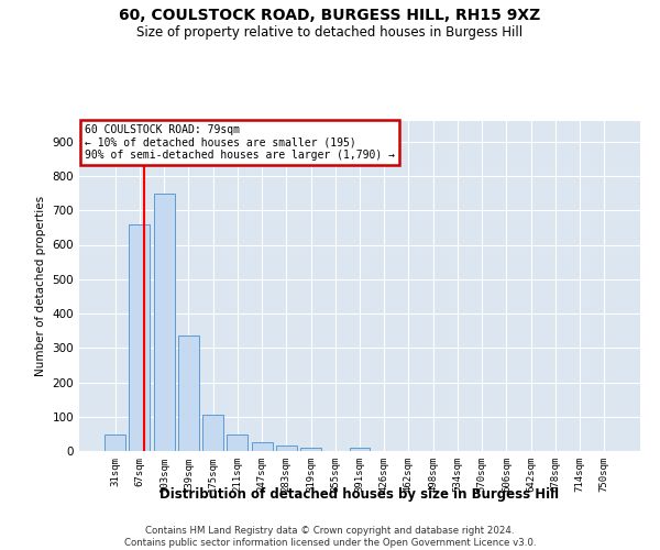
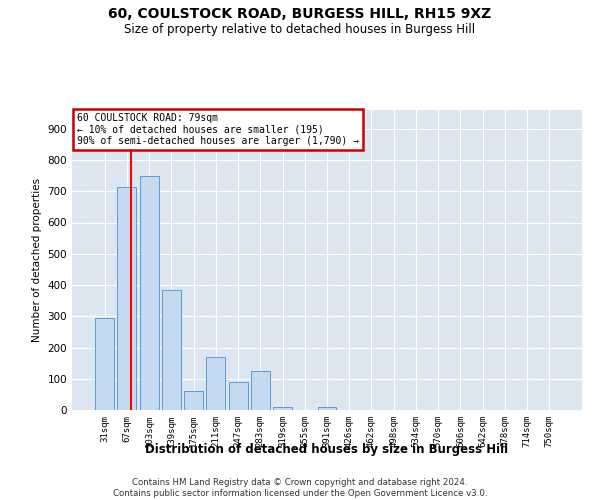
31sqm: 47 -> 295
67sqm: 660 -> 715
139sqm: 335 -> 385
175sqm: 105 -> 60
211sqm: 47 -> 170
247sqm: 25 -> 90
283sqm: 15 -> 125
